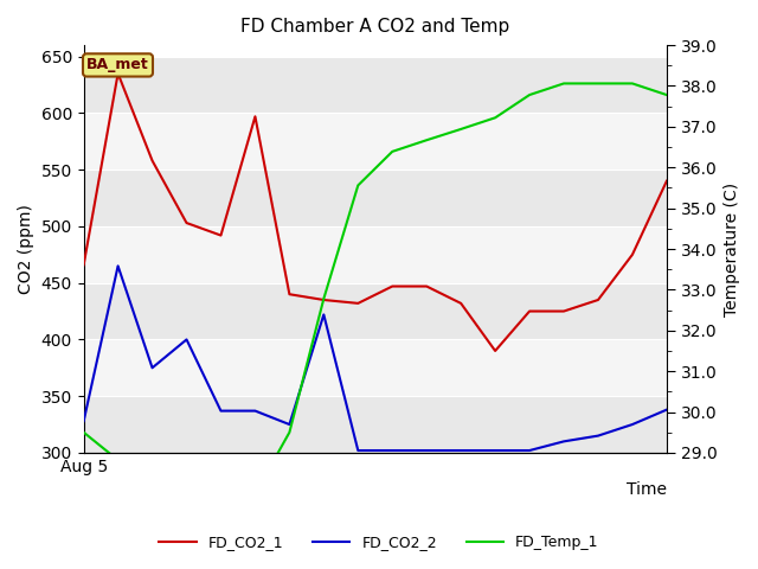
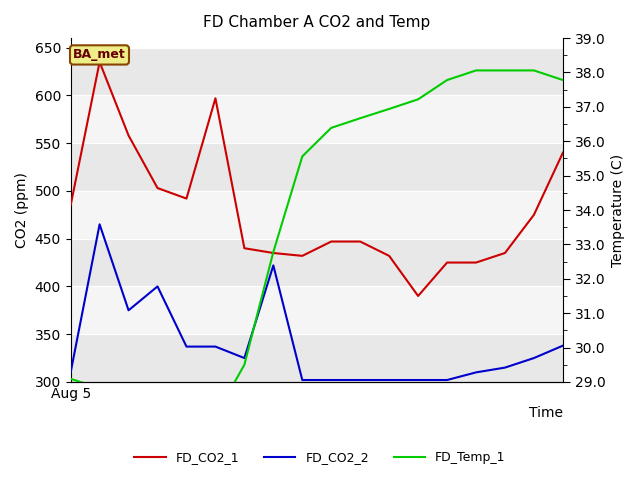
FD_CO2_1/Aug 5: 466 -> 485
FD_CO2_2/Aug 5: 328 -> 310
FD_Temp_1/Aug 5: 29.50 -> 29.09
